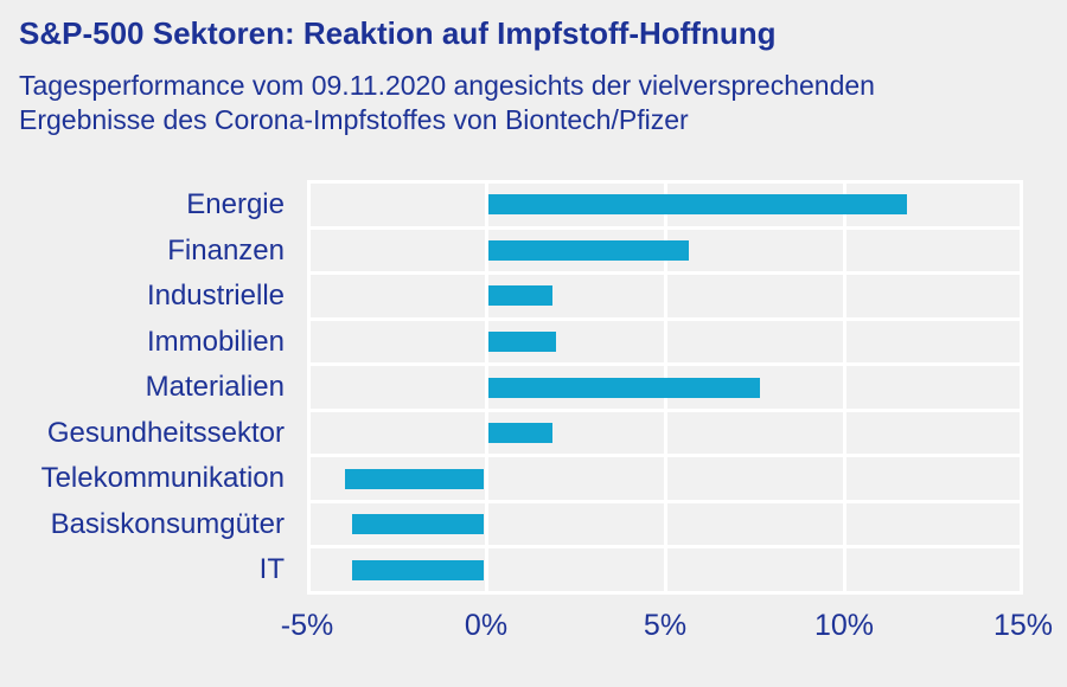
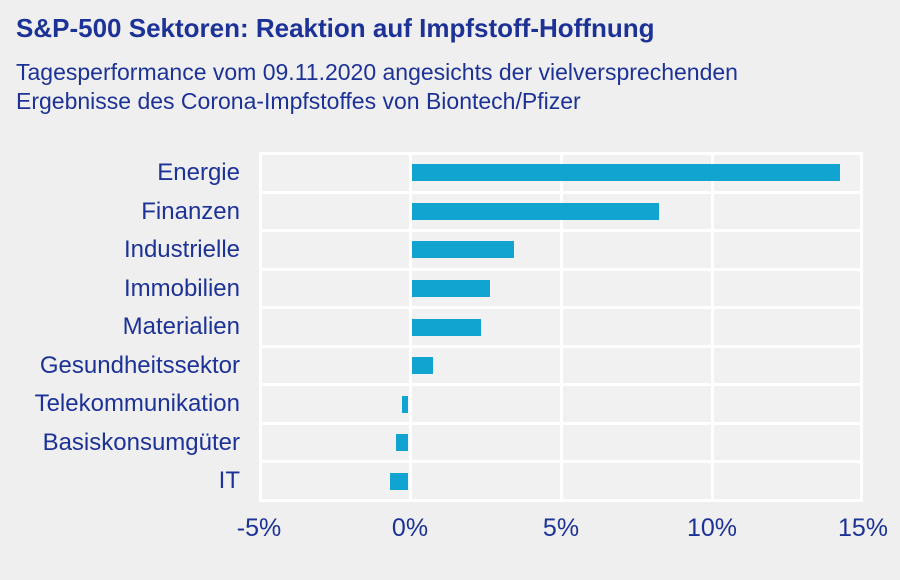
Energie: 11.7% -> 14.2%
Finanzen: 5.6% -> 8.2%
Industrielle: 1.8% -> 3.4%
Immobilien: 1.9% -> 2.6%
Materialien: 7.6% -> 2.3%
Gesundheitssektor: 1.8% -> 0.7%
Telekommunikation: -3.9% -> -0.2%
Basiskonsumgüter: -3.7% -> -0.4%
IT: -3.7% -> -0.6%
